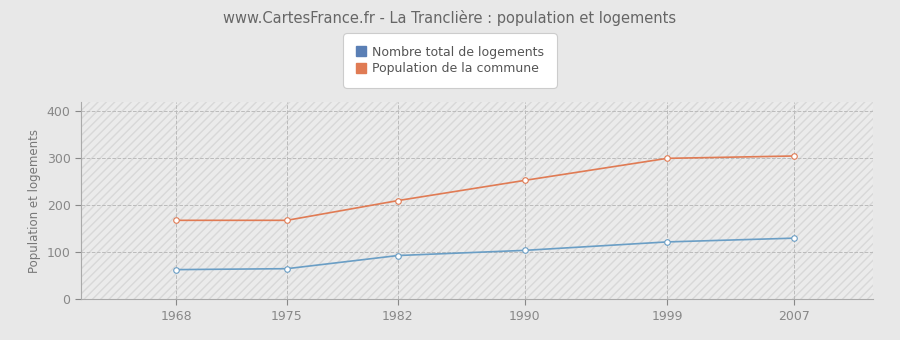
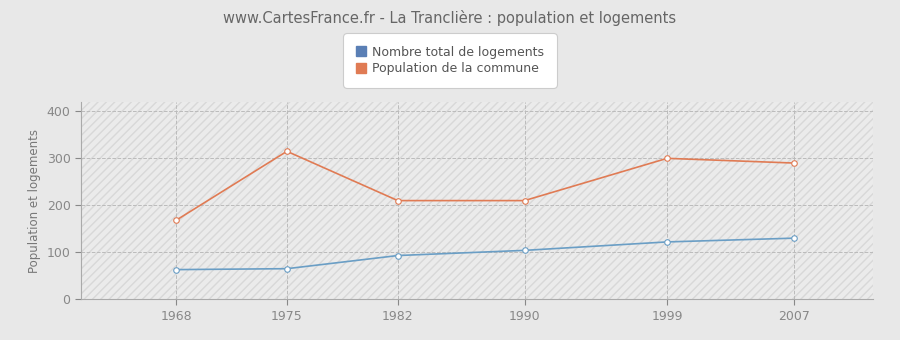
Population de la commune/1975: 168 -> 315
Population de la commune/1990: 253 -> 210
Population de la commune/2007: 305 -> 290
